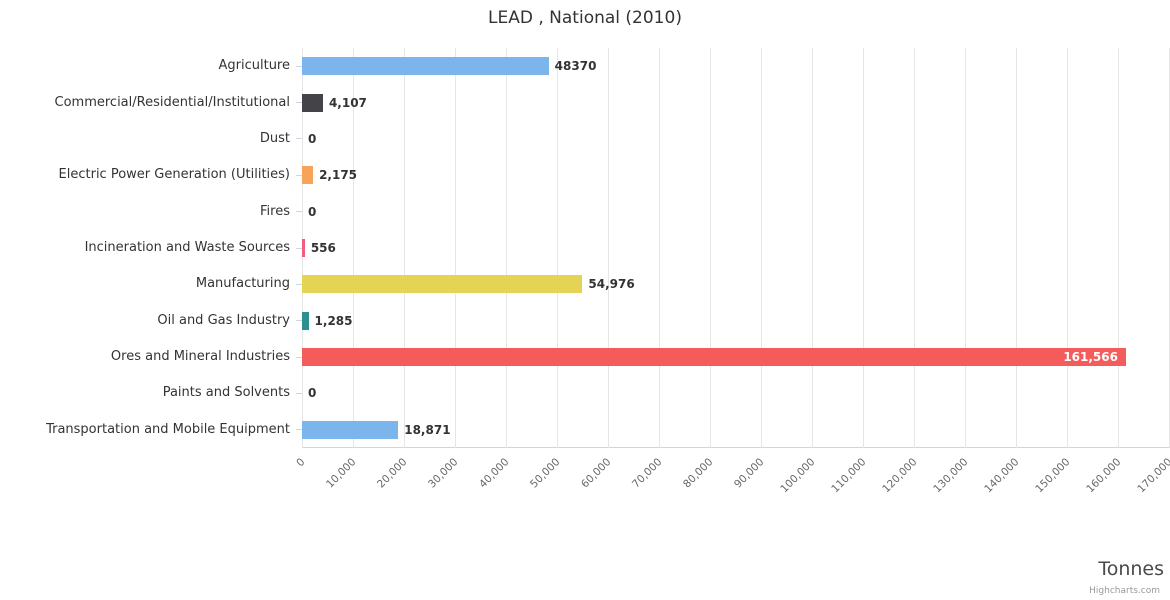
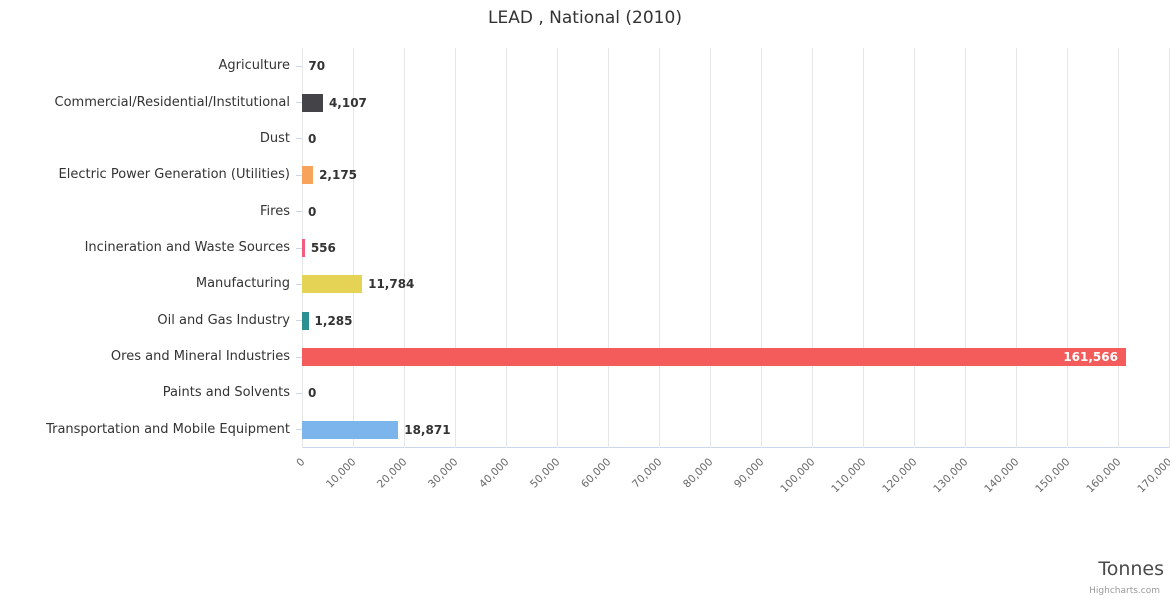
Agriculture: 48370 -> 70
Manufacturing: 54,976 -> 11,784
